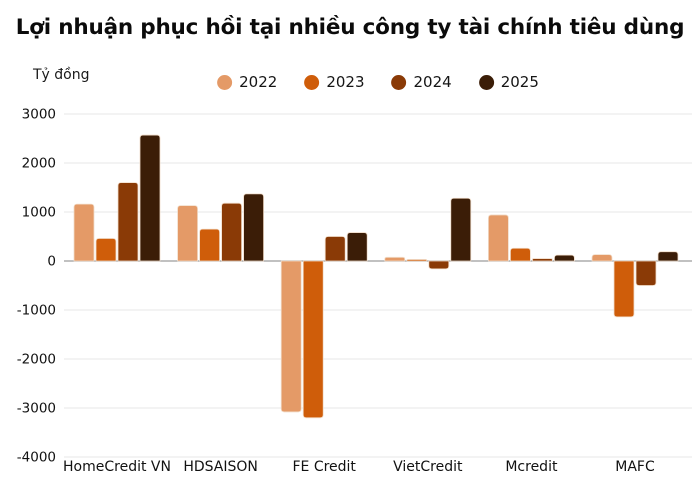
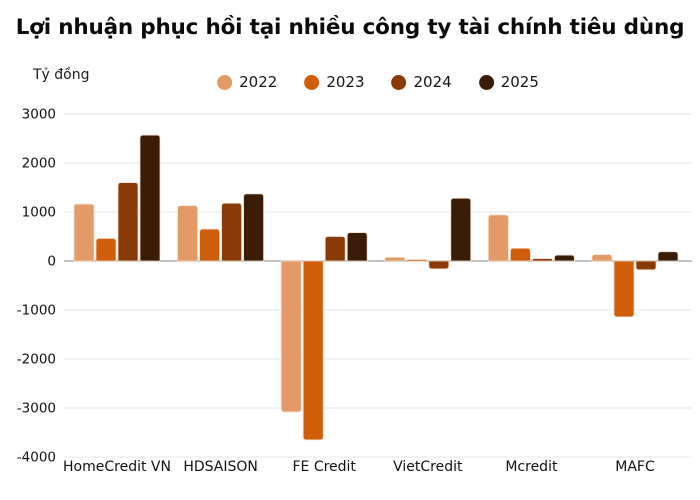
2023/FE Credit: -3200 -> -3600
2024/MAFC: -500 -> -200
